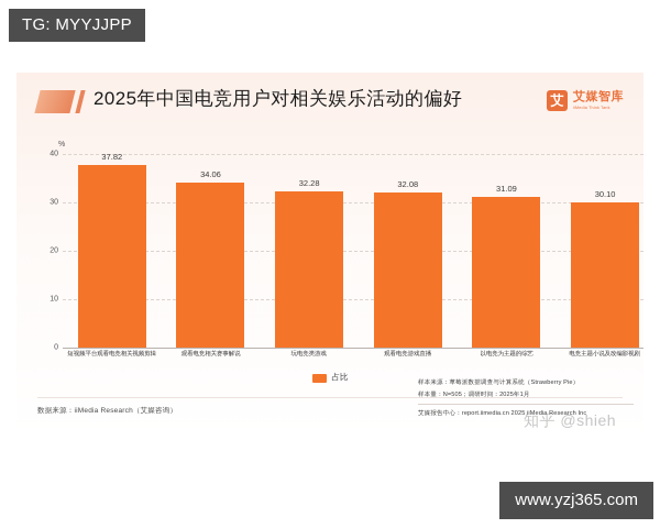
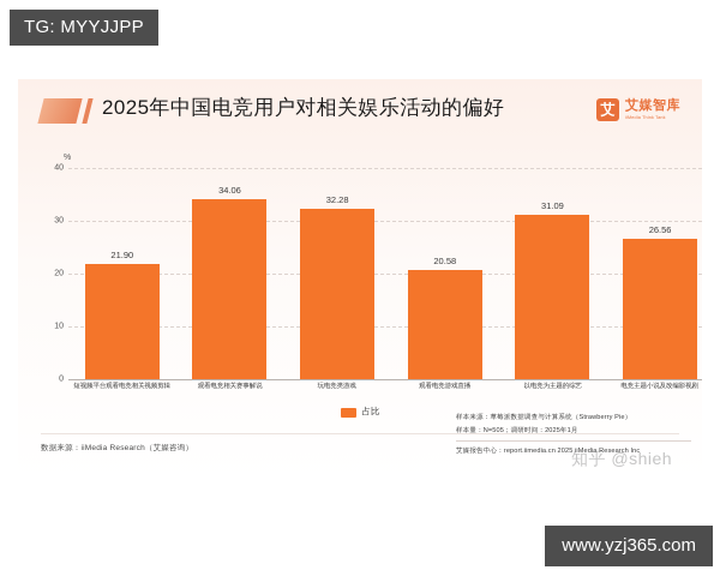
短视频平台观看电竞相关视频剪辑: 37.82 -> 21.90
观看电竞游戏直播: 32.08 -> 20.58
电竞主题小说及改编影视剧: 30.10 -> 26.56
